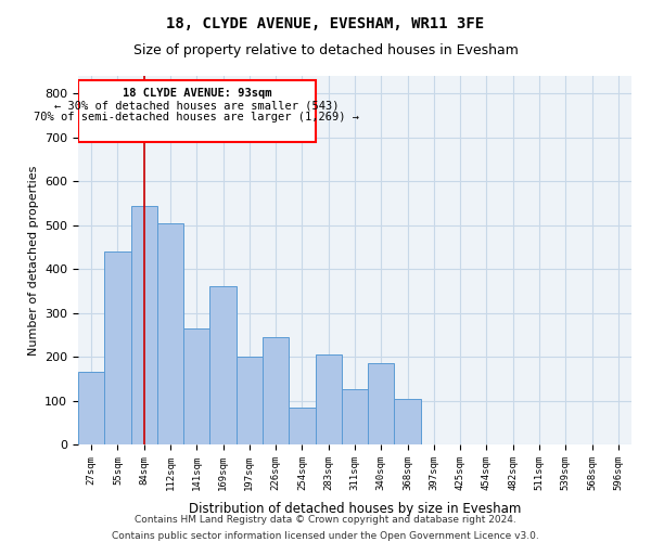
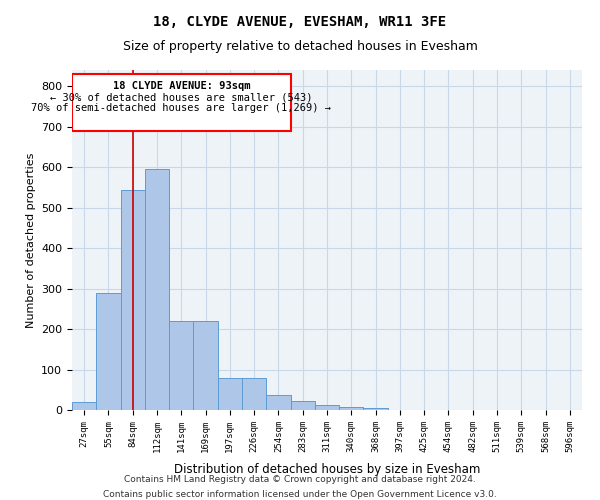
27sqm: 165 -> 20
55sqm: 440 -> 290
112sqm: 505 -> 596
141sqm: 265 -> 220
169sqm: 360 -> 220
197sqm: 200 -> 80
226sqm: 245 -> 80
254sqm: 85 -> 38
283sqm: 205 -> 22
311sqm: 125 -> 12
340sqm: 185 -> 8
368sqm: 105 -> 5
